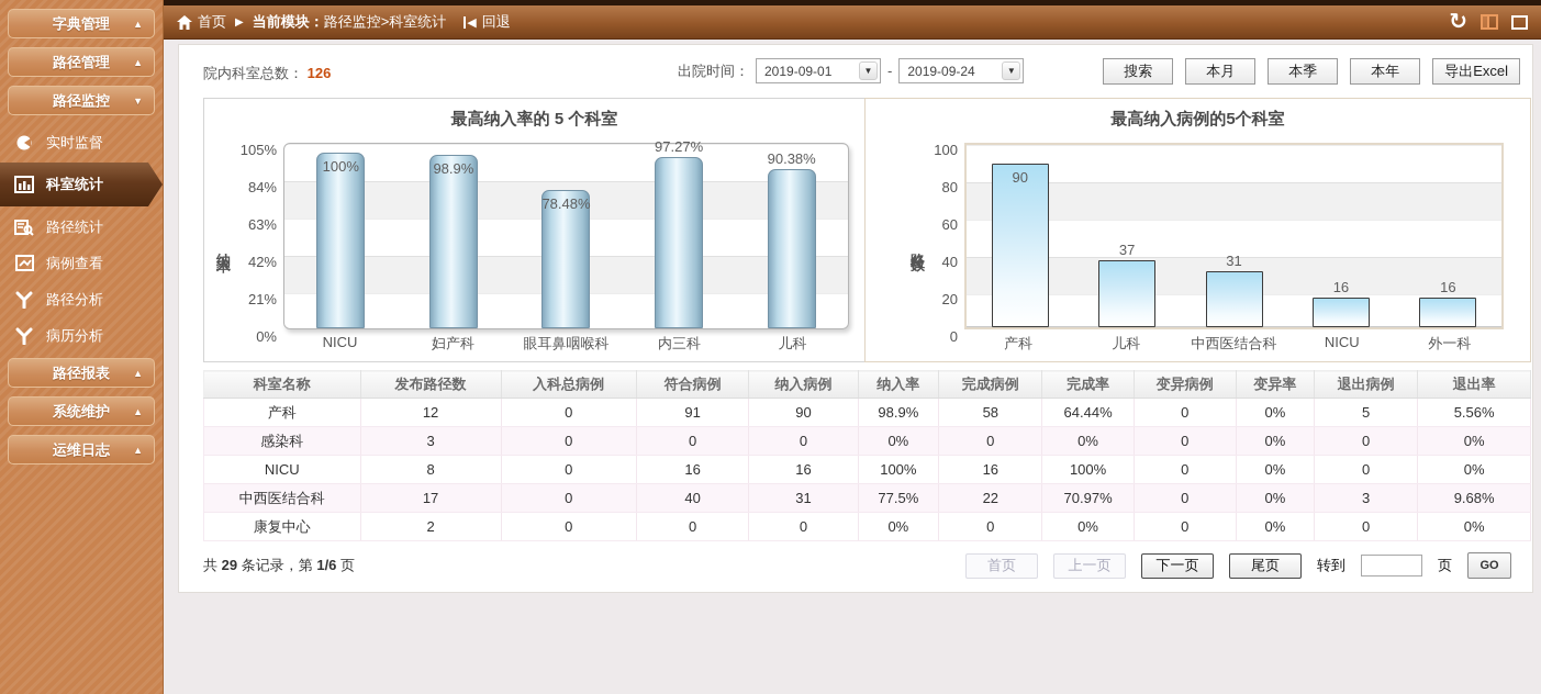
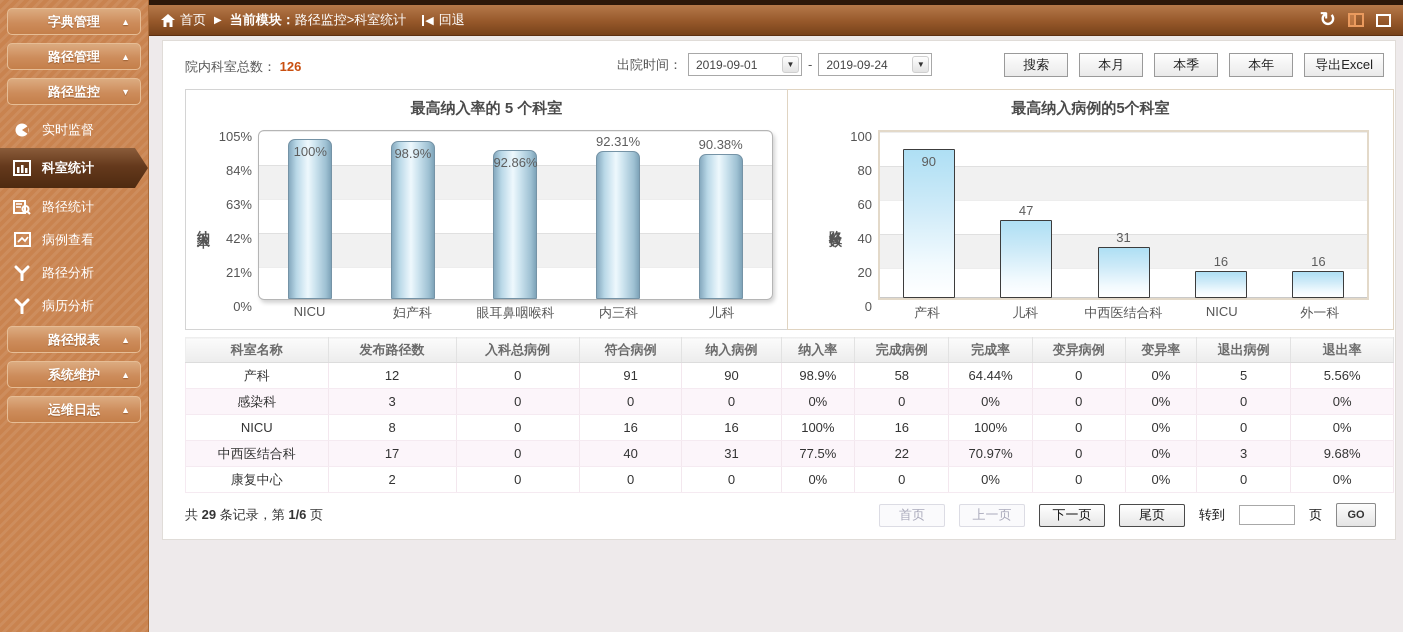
最高纳入率的 5 个科室/眼耳鼻咽喉科: 78.48% -> 92.86%
最高纳入率的 5 个科室/内三科: 97.27% -> 92.31%
最高纳入病例的5个科室/儿科: 37 -> 47
